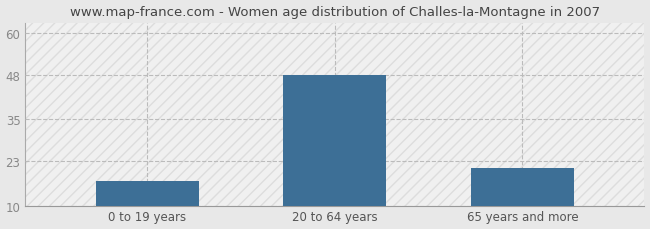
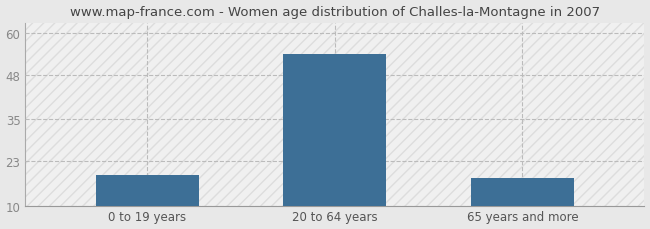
0 to 19 years: 17 -> 19
20 to 64 years: 48 -> 54
65 years and more: 21 -> 18
